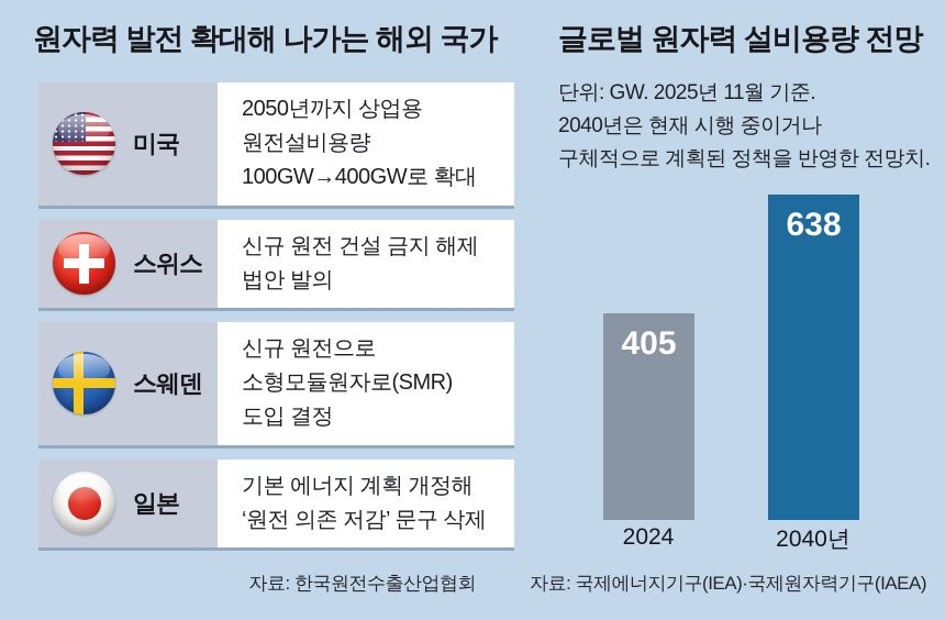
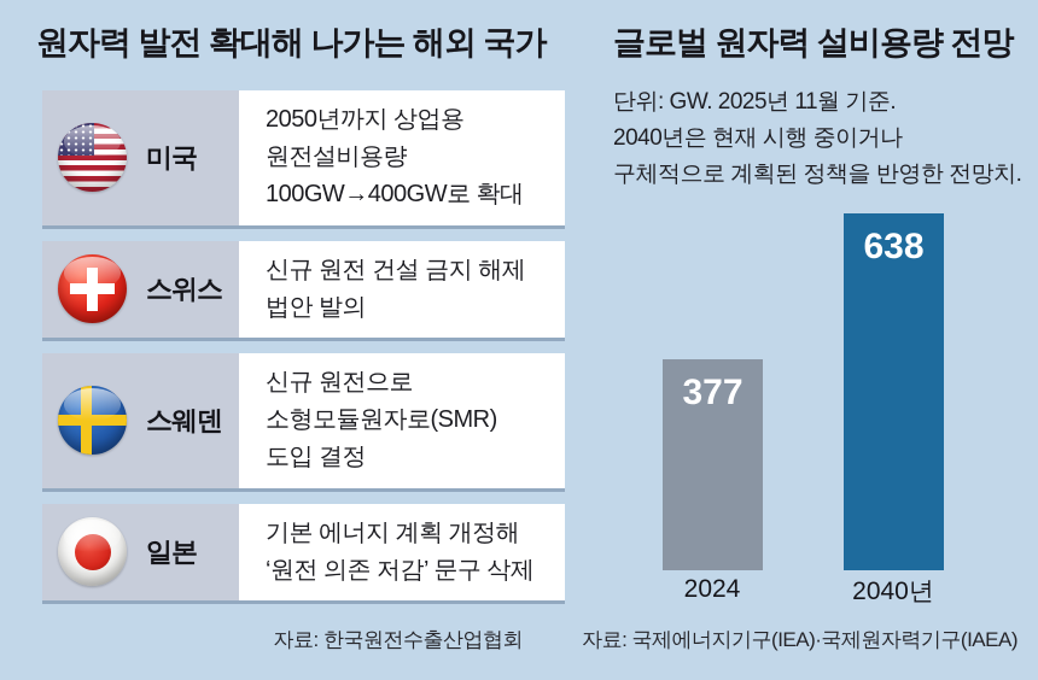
2024: 405 -> 377
